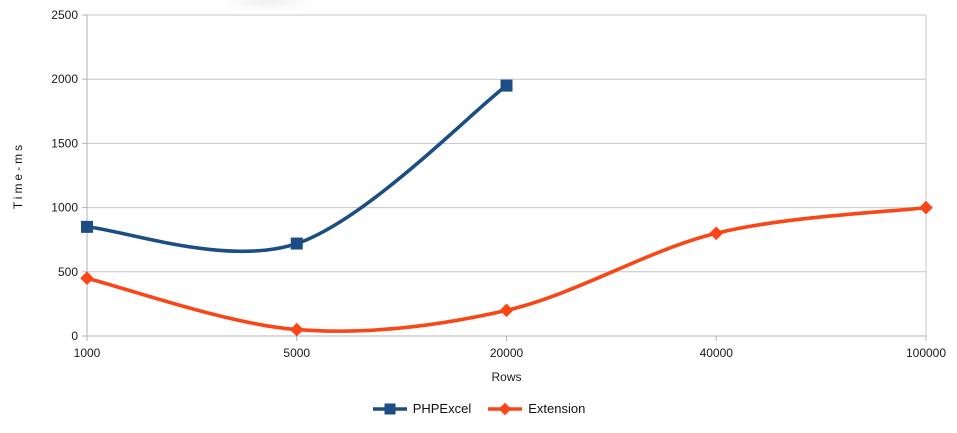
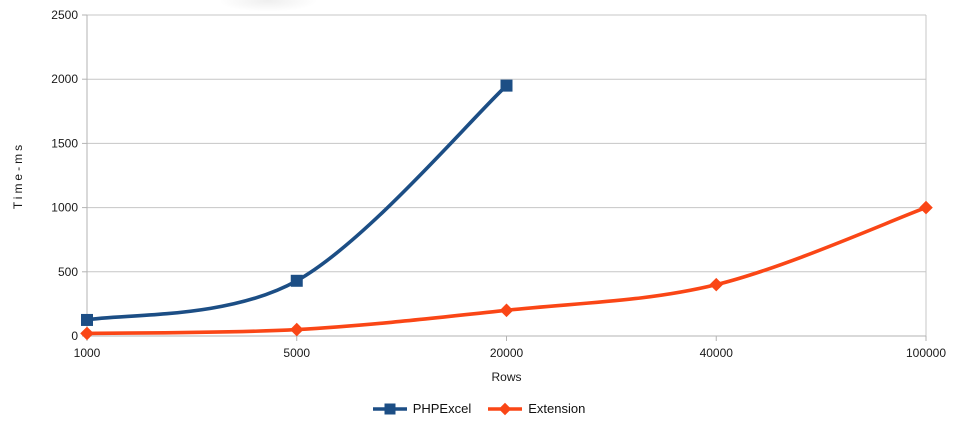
PHPExcel/1000: 850 -> 120
Extension/1000: 450 -> 20
PHPExcel/5000: 720 -> 430
Extension/40000: 800 -> 400
